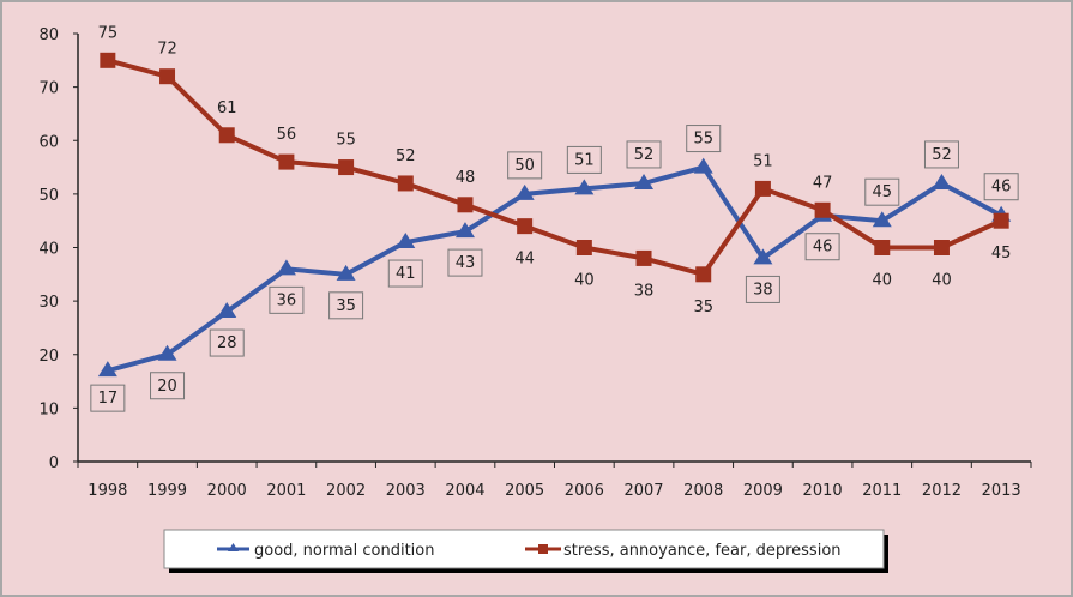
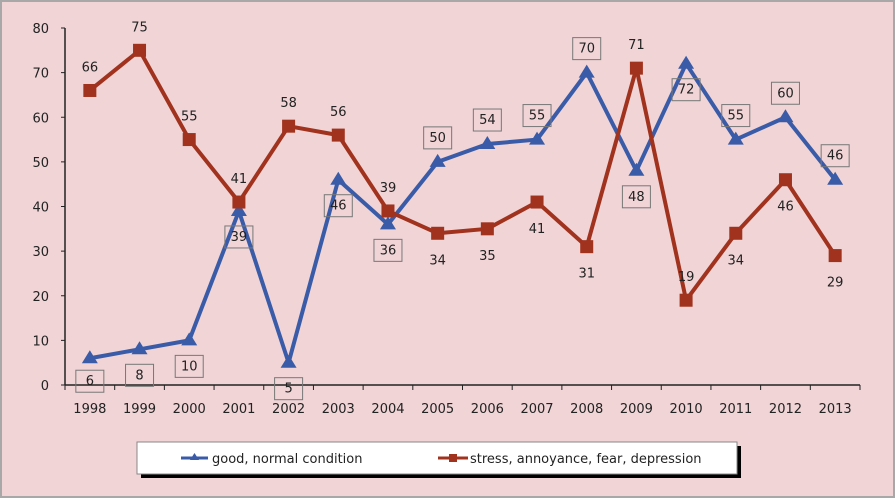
good, normal condition/1998: 17 -> 6
stress, annoyance, fear, depression/1998: 75 -> 66
good, normal condition/1999: 20 -> 8
stress, annoyance, fear, depression/1999: 72 -> 75
good, normal condition/2000: 28 -> 10
stress, annoyance, fear, depression/2000: 61 -> 55
good, normal condition/2001: 36 -> 39
stress, annoyance, fear, depression/2001: 56 -> 41
good, normal condition/2002: 35 -> 5
stress, annoyance, fear, depression/2002: 55 -> 58
good, normal condition/2003: 41 -> 46
stress, annoyance, fear, depression/2003: 52 -> 56
good, normal condition/2004: 43 -> 36
stress, annoyance, fear, depression/2004: 48 -> 39
stress, annoyance, fear, depression/2005: 44 -> 34
good, normal condition/2006: 51 -> 54
stress, annoyance, fear, depression/2006: 40 -> 35
good, normal condition/2007: 52 -> 55
stress, annoyance, fear, depression/2007: 38 -> 41
good, normal condition/2008: 55 -> 70
stress, annoyance, fear, depression/2008: 35 -> 31
good, normal condition/2009: 38 -> 48
stress, annoyance, fear, depression/2009: 51 -> 71
good, normal condition/2010: 46 -> 72
stress, annoyance, fear, depression/2010: 47 -> 19
good, normal condition/2011: 45 -> 55
stress, annoyance, fear, depression/2011: 40 -> 34
good, normal condition/2012: 52 -> 60
stress, annoyance, fear, depression/2012: 40 -> 46
stress, annoyance, fear, depression/2013: 45 -> 29
